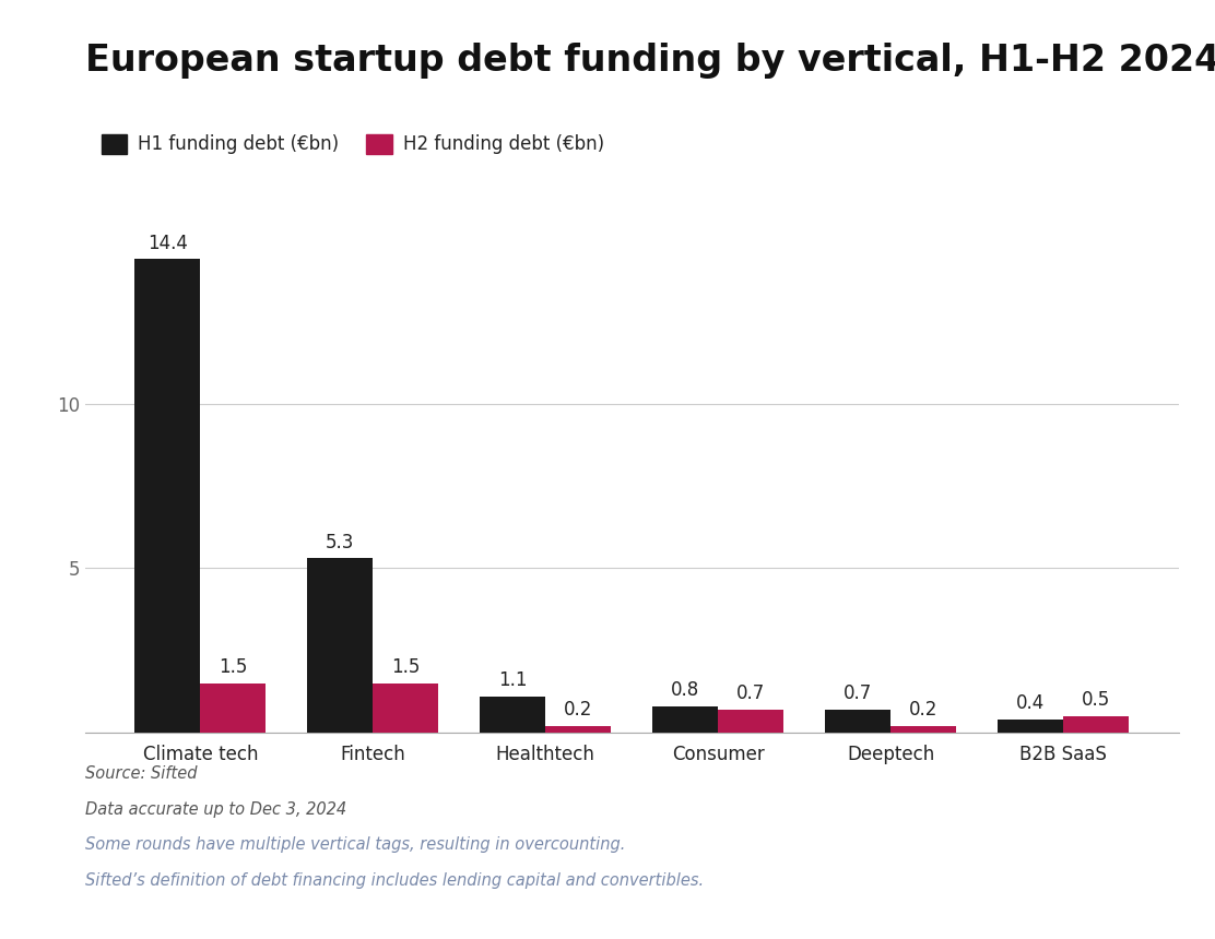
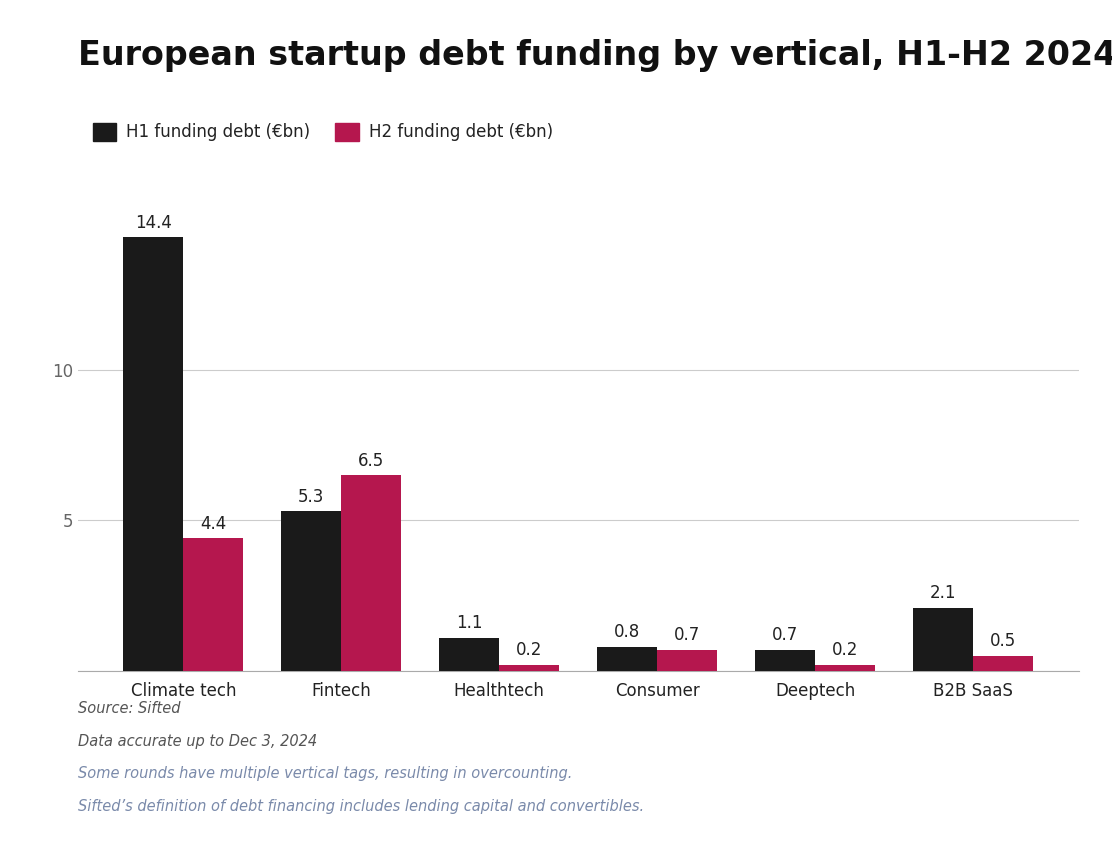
H2 funding debt (€bn)/Climate tech: 1.5 -> 4.4
H2 funding debt (€bn)/Fintech: 1.5 -> 6.5
H1 funding debt (€bn)/B2B SaaS: 0.4 -> 2.1
